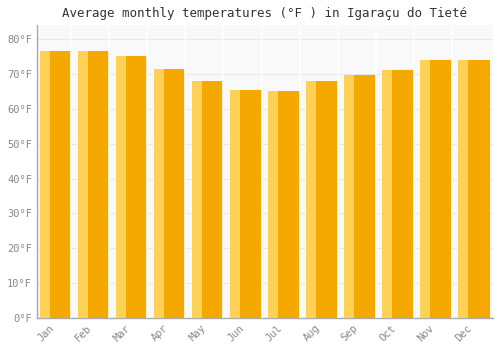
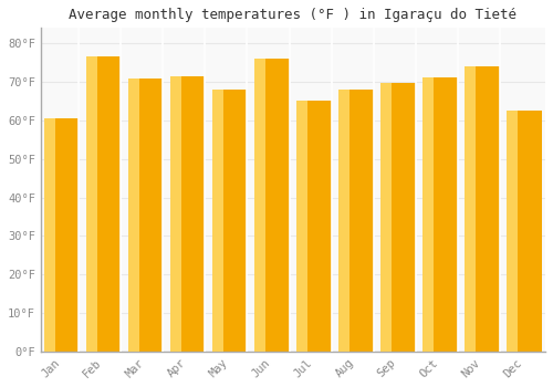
Jan: 76.5°F -> 60.5°F
Mar: 75.2°F -> 71.0°F
Jun: 65.3°F -> 76.0°F
Dec: 74.1°F -> 62.5°F
